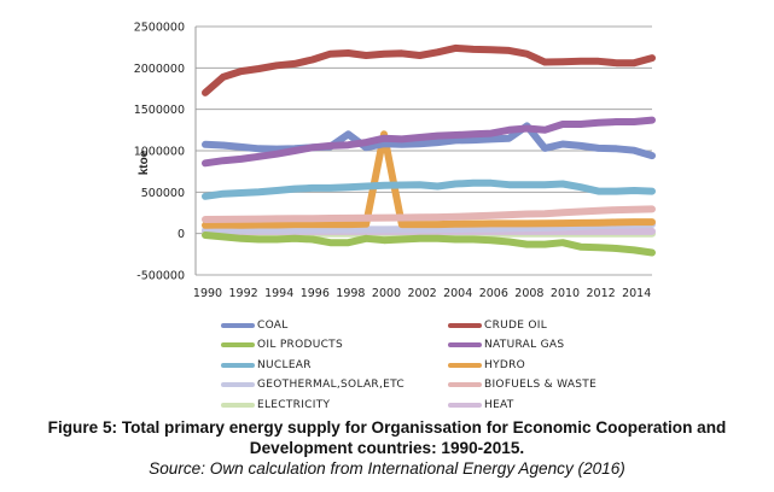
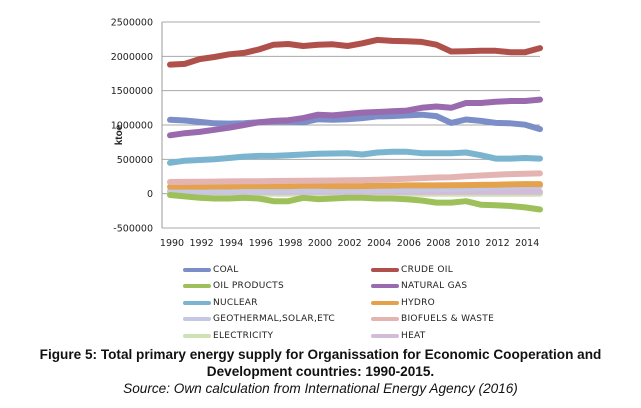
CRUDE OIL/1990: 1700000 -> 1900000
COAL/1998: 1200000 -> 1000000
HYDRO/2000: 1200000 -> 100000
COAL/2008: 1300000 -> 1100000
